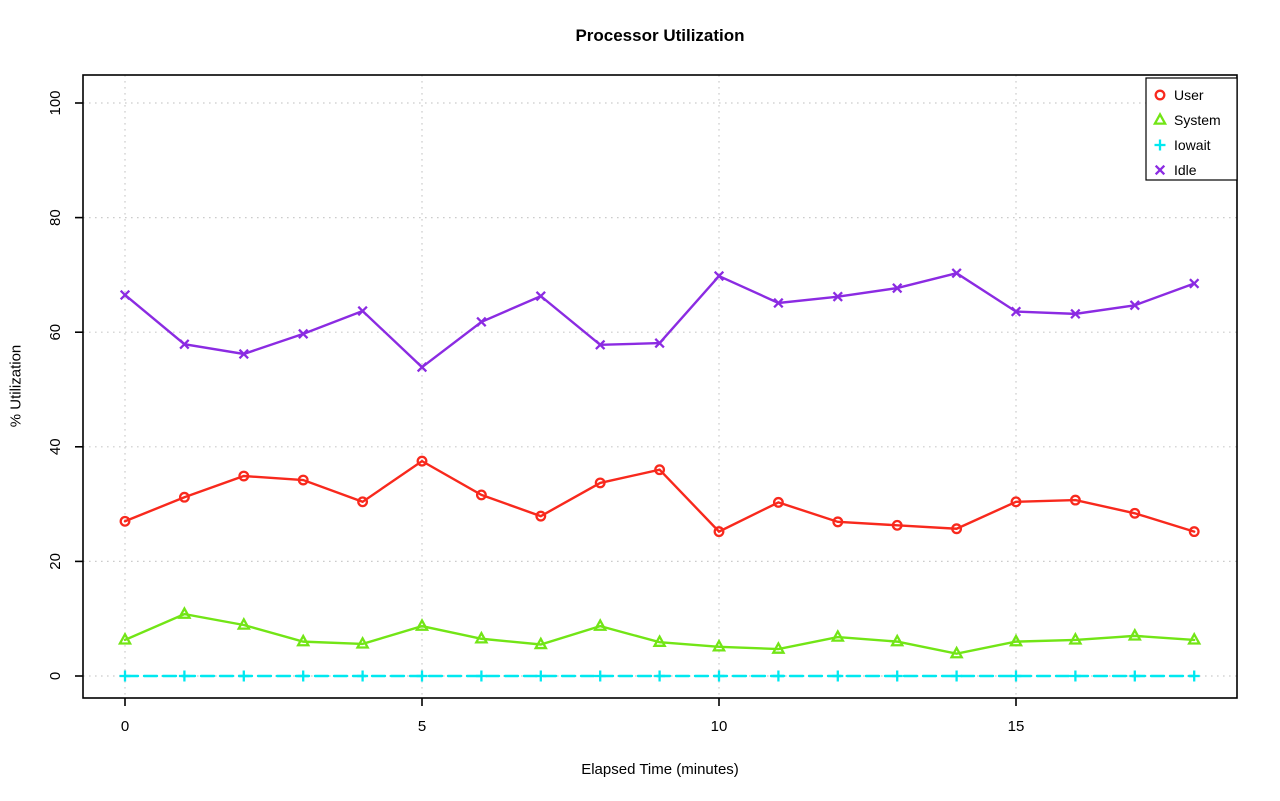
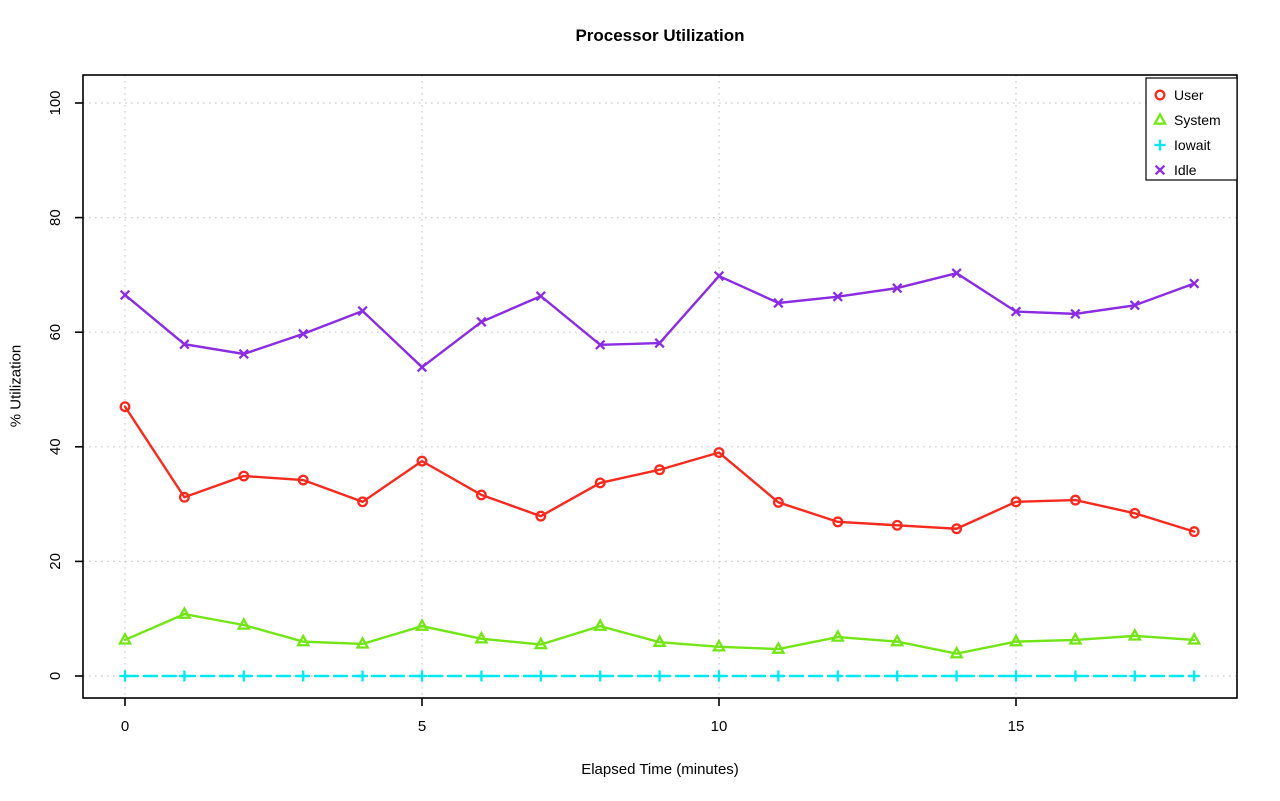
User/0: 27 -> 47
User/10: 25 -> 39
